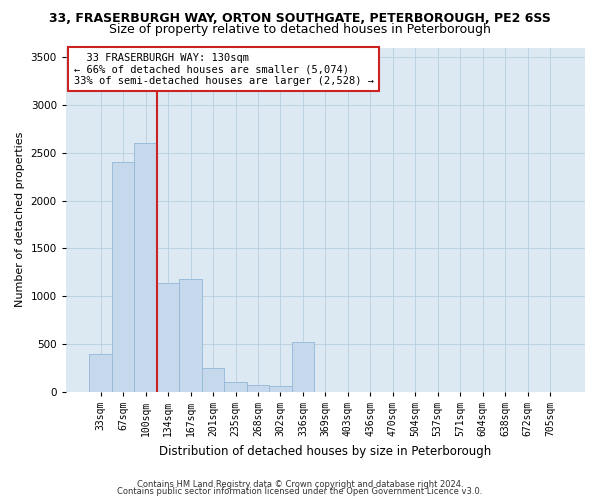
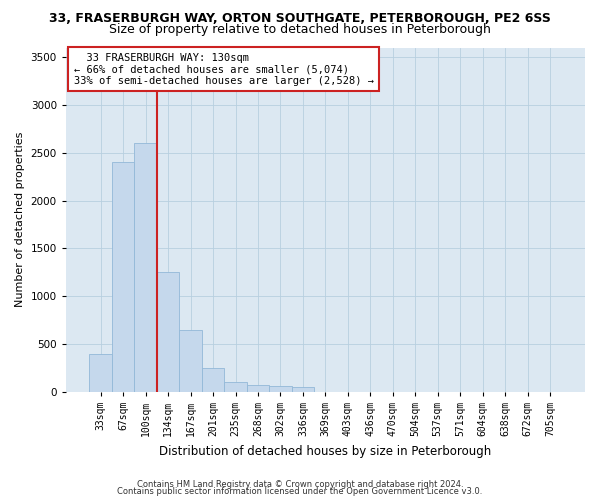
134sqm: 1140 -> 1250
167sqm: 1180 -> 650
336sqm: 520 -> 50
